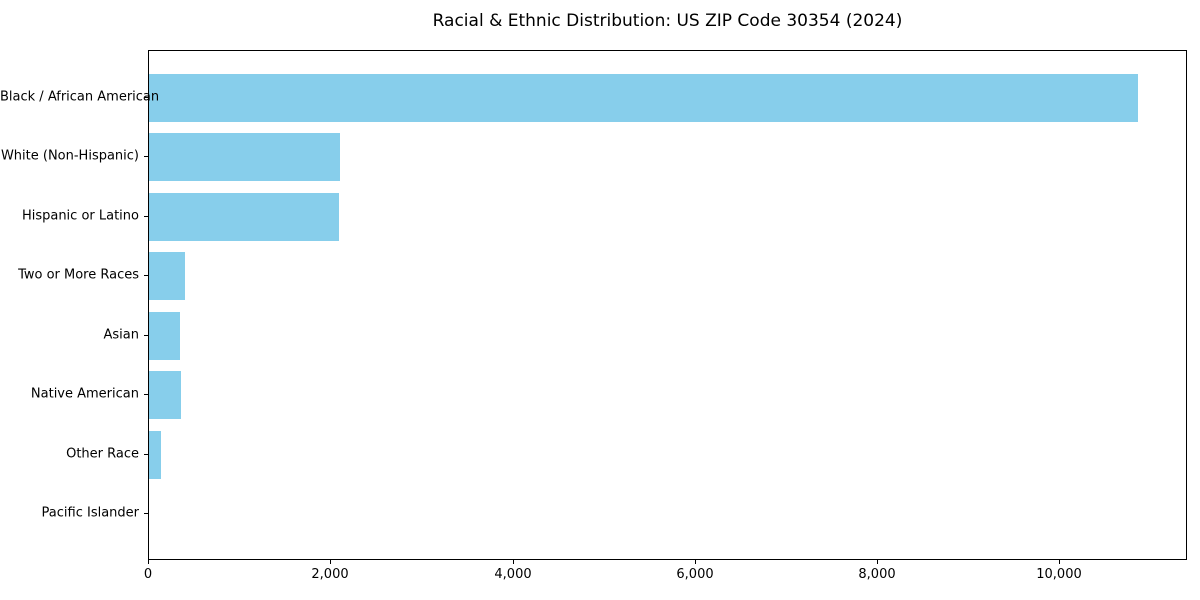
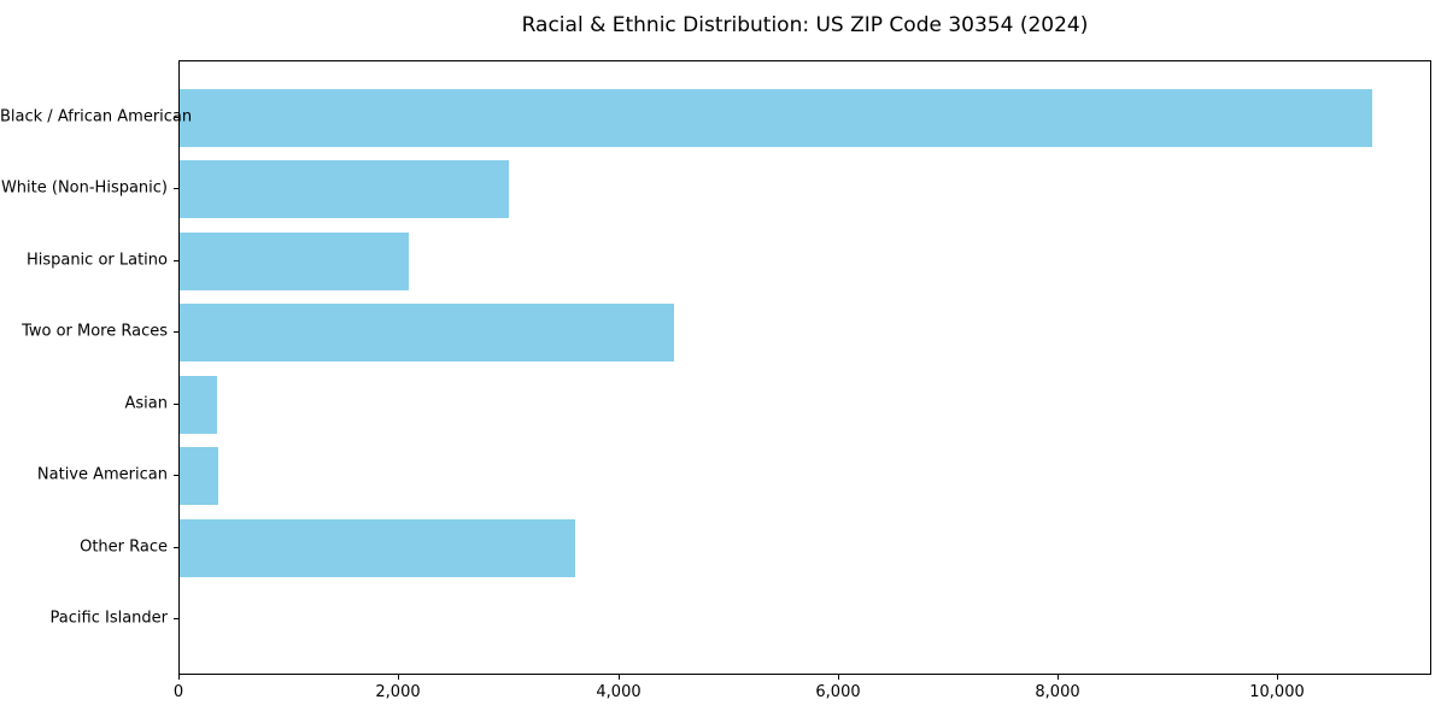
White (Non-Hispanic): 2100 -> 3000
Two or More Races: 400 -> 4500
Other Race: 100 -> 3600
